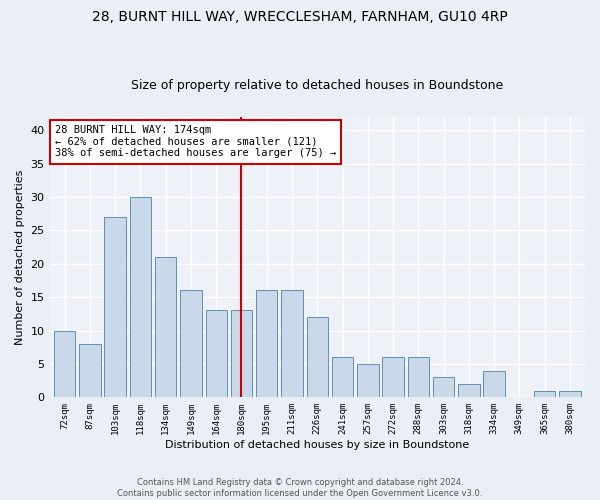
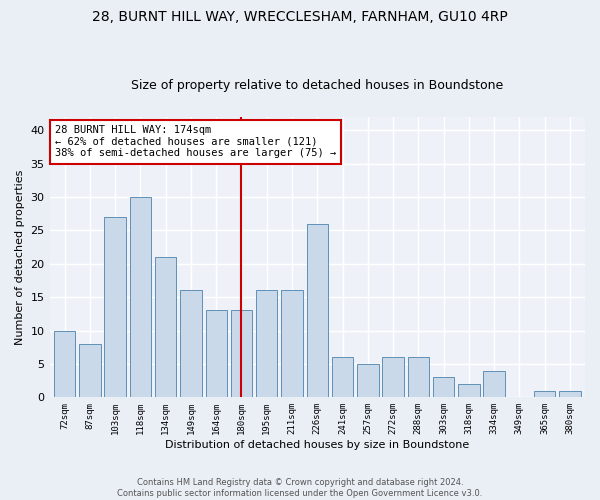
226sqm: 12 -> 26
